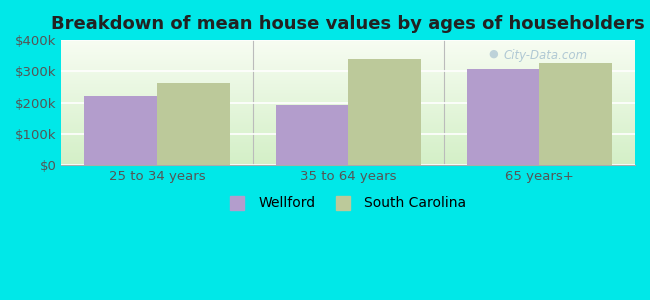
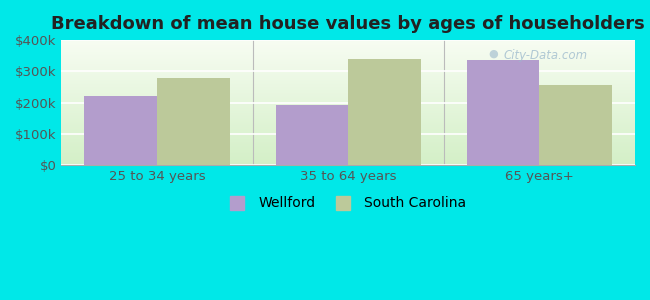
South Carolina/25 to 34 years: $262k -> $280k
Wellford/65 years+: $308k -> $335k
South Carolina/65 years+: $328k -> $255k
